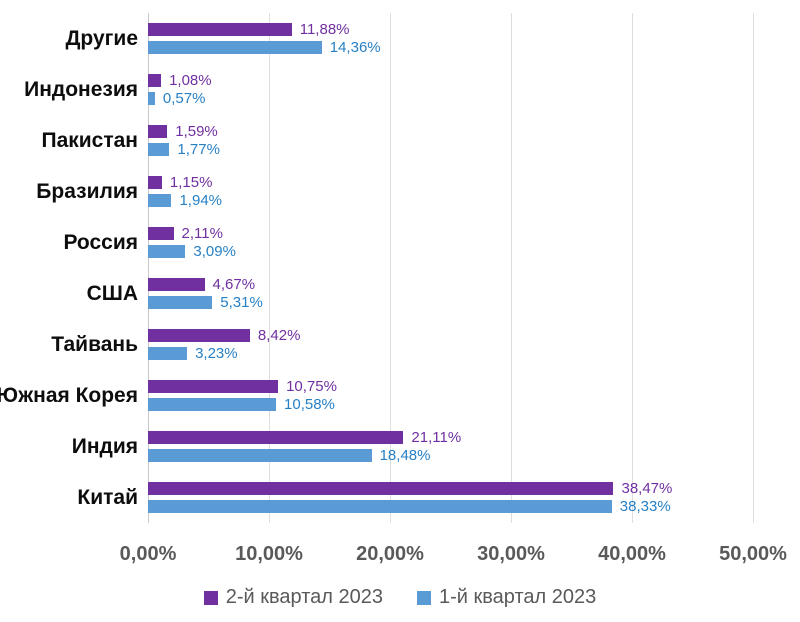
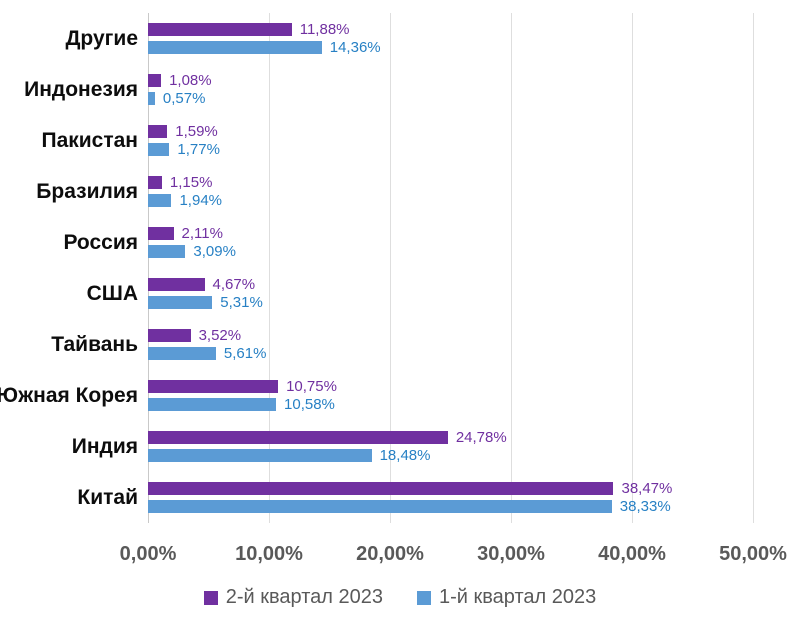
2-й квартал 2023/Тайвань: 8,42% -> 3,52%
1-й квартал 2023/Тайвань: 3,23% -> 5,61%
2-й квартал 2023/Индия: 21,11% -> 24,78%
